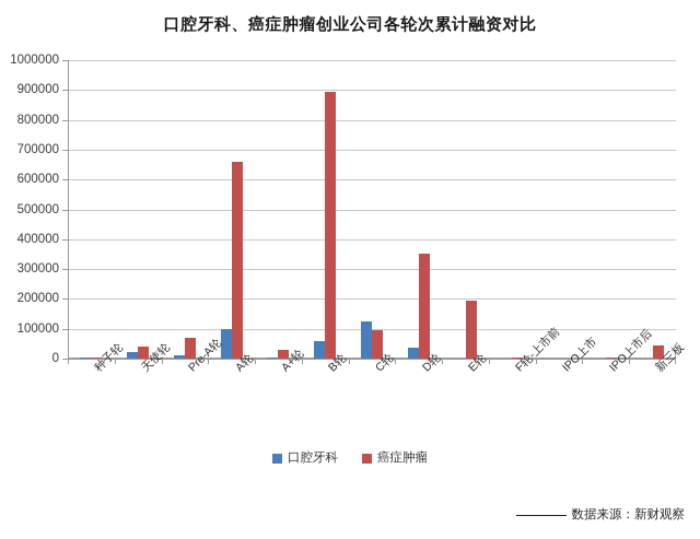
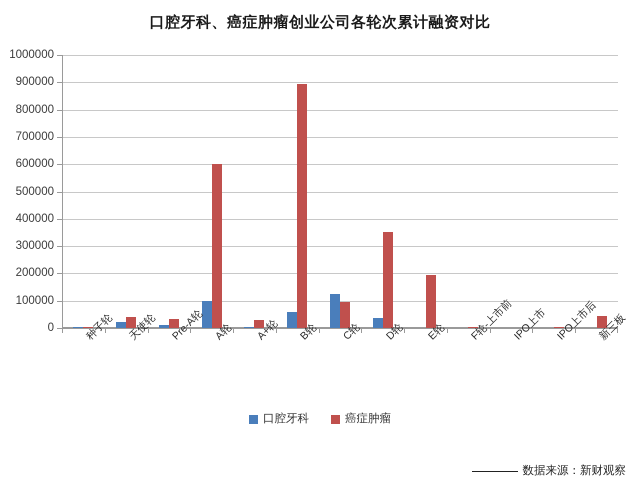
癌症肿瘤/Pre-A轮: 70000 -> 30000
癌症肿瘤/A轮: 660000 -> 600000
